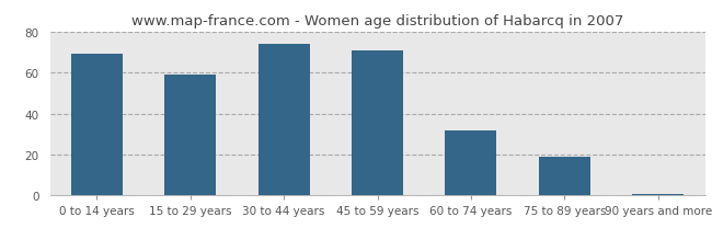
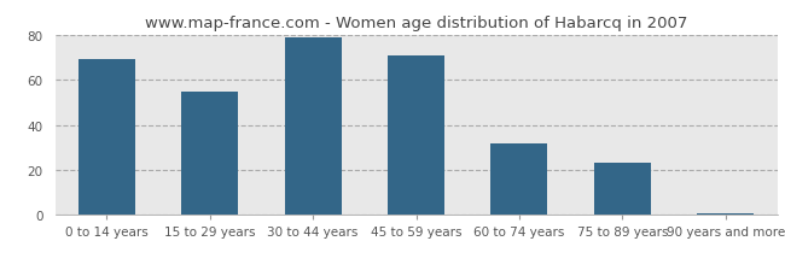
15 to 29 years: 59 -> 55
30 to 44 years: 74 -> 79
75 to 89 years: 19 -> 23
